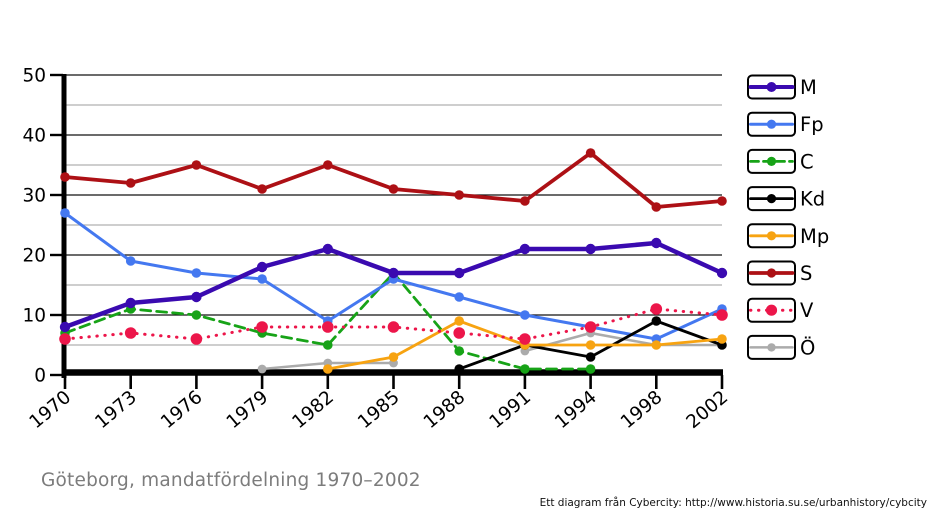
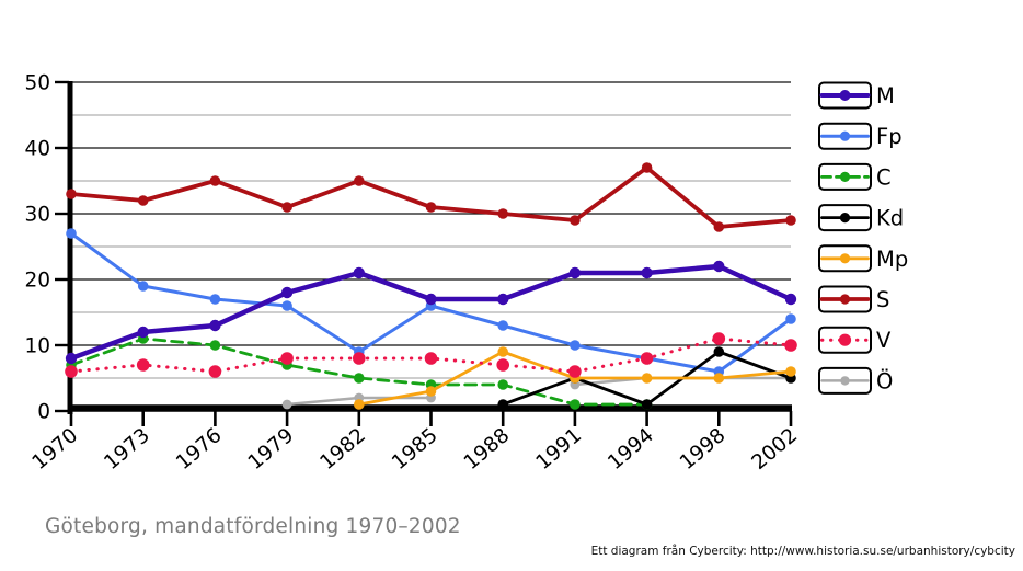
C/1985: 17 -> 4
Kd/1994: 3 -> 1
Ö/1994: 7 -> 5
Fp/2002: 11 -> 14
